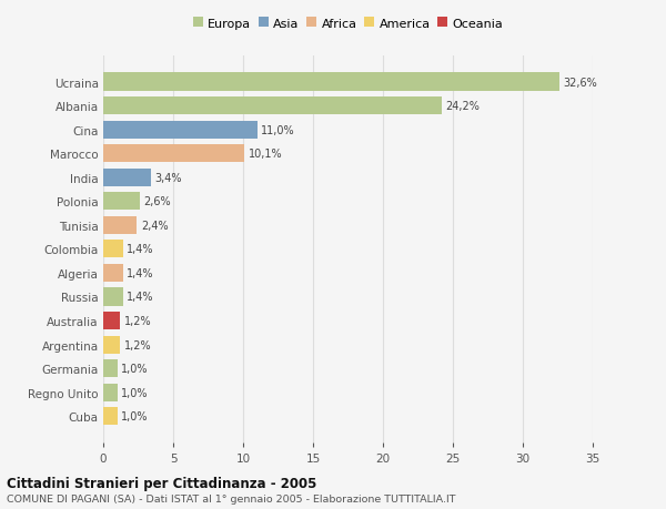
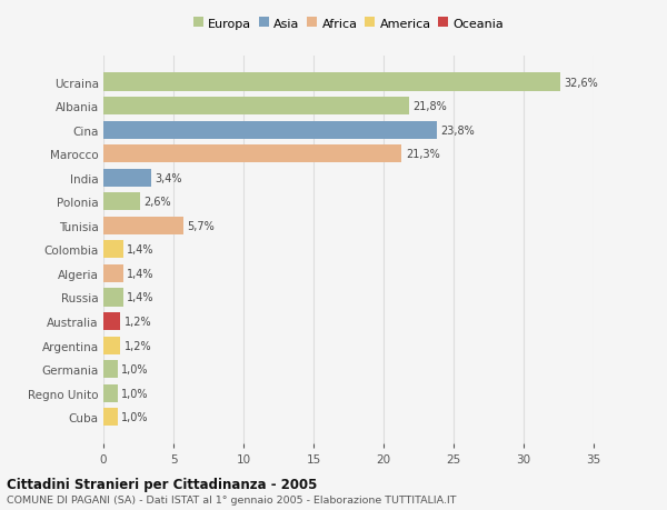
Albania: 24,2% -> 21,8%
Cina: 11,0% -> 23,8%
Marocco: 10,1% -> 21,3%
Tunisia: 2,4% -> 5,7%
